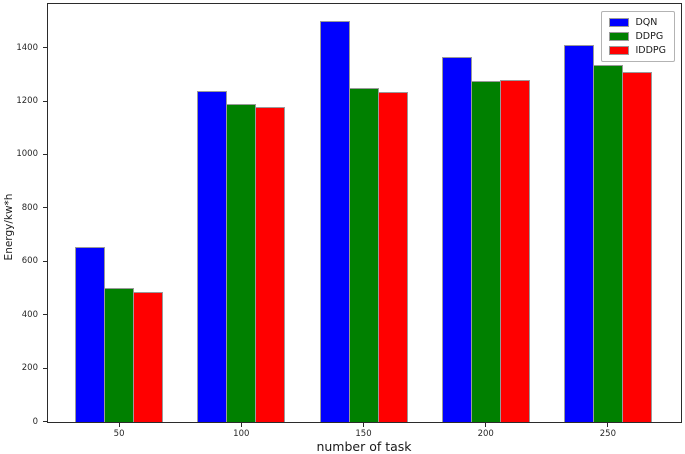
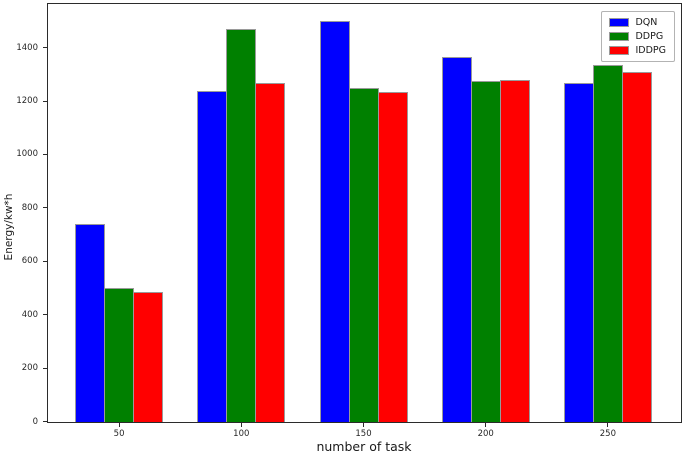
DQN/50: 660 -> 740
DDPG/100: 1190 -> 1470
IDDPG/100: 1180 -> 1270
DQN/250: 1410 -> 1270
